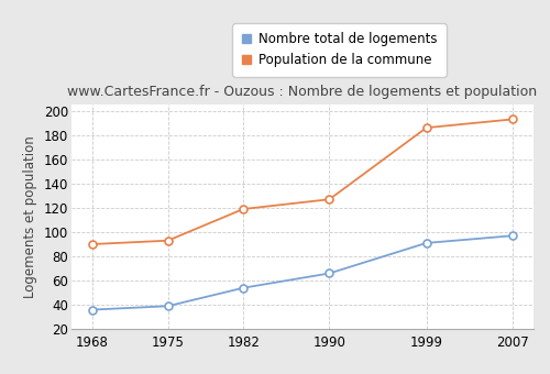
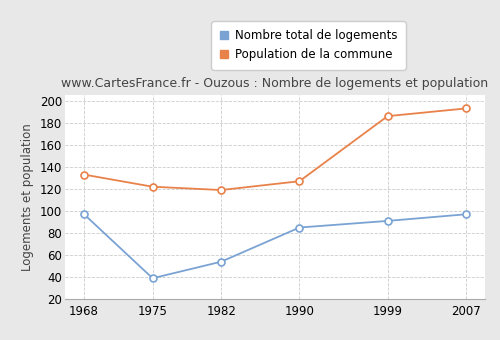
Nombre total de logements/1968: 36 -> 97
Population de la commune/1968: 90 -> 133
Population de la commune/1975: 93 -> 122
Nombre total de logements/1990: 66 -> 85
